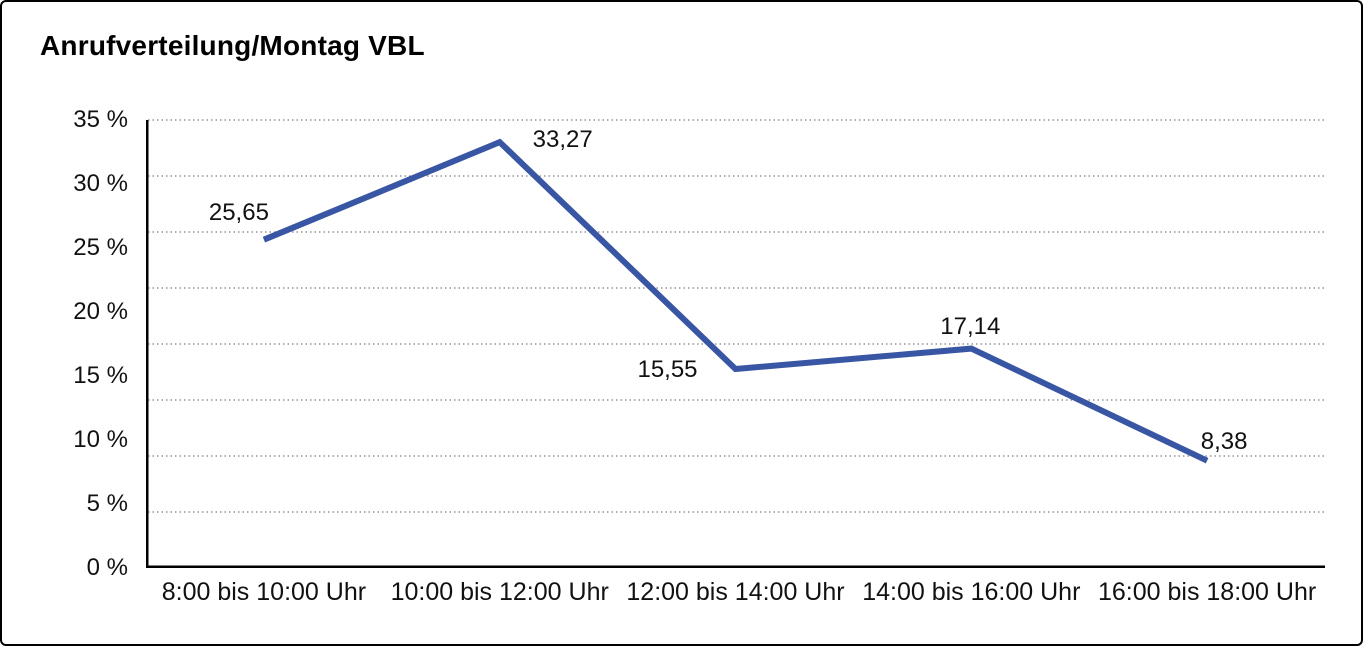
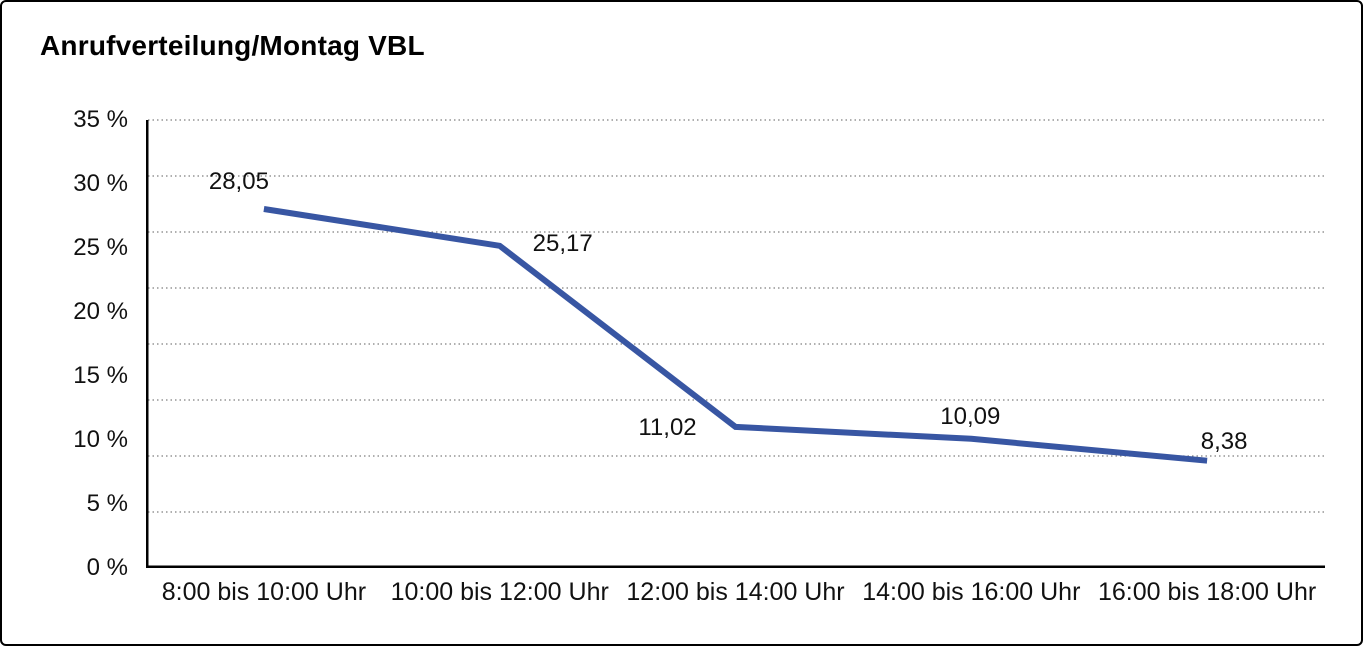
8:00 bis 10:00 Uhr: 25,65 -> 28,05
10:00 bis 12:00 Uhr: 33,27 -> 25,17
12:00 bis 14:00 Uhr: 15,55 -> 11,02
14:00 bis 16:00 Uhr: 17,14 -> 10,09
